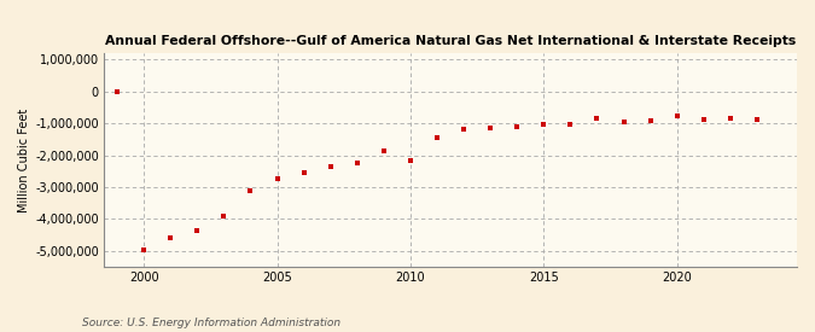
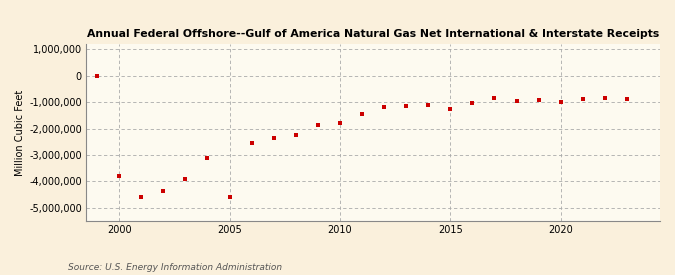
2000: -4,950,000 -> -3,800,000
2005: -2,750,000 -> -4,600,000
2010: -2,150,000 -> -1,800,000
2015: -1,050,000 -> -1,250,000
2020: -760,000 -> -1,000,000
